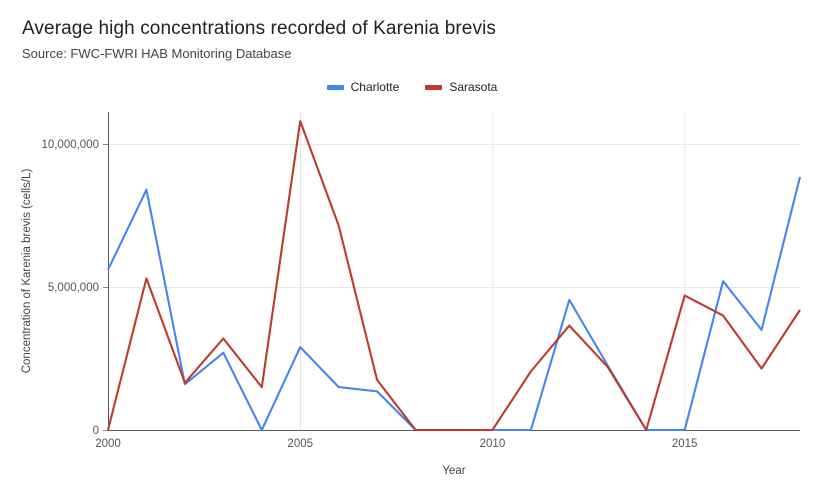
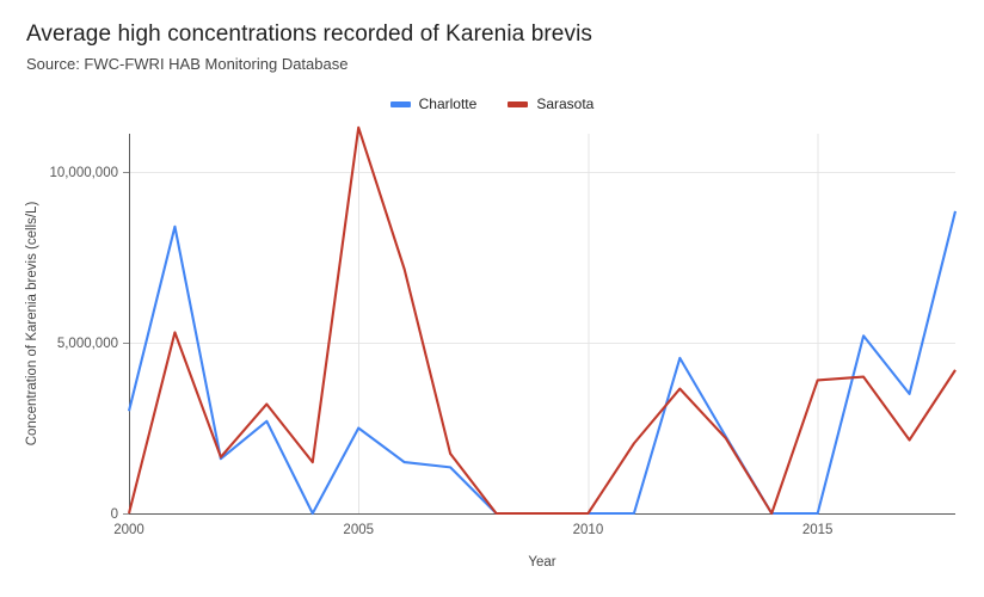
Charlotte/2000: 5600000 -> 3000000
Charlotte/2005: 2900000 -> 2500000
Sarasota/2005: 10800000 -> 11300000
Sarasota/2015: 4700000 -> 3900000
